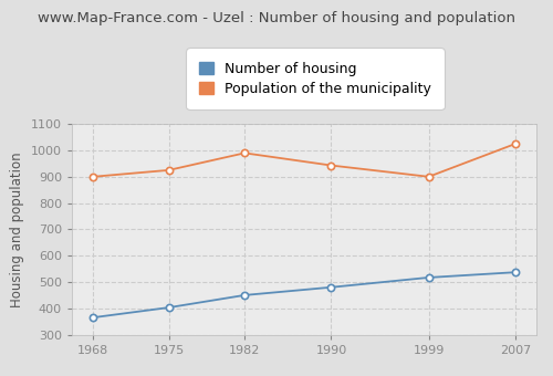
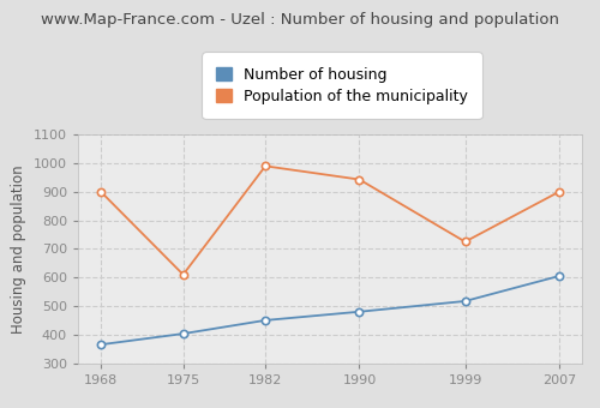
Population of the municipality/1975: 925 -> 610
Population of the municipality/1999: 900 -> 725
Number of housing/2007: 537 -> 605
Population of the municipality/2007: 1025 -> 900
